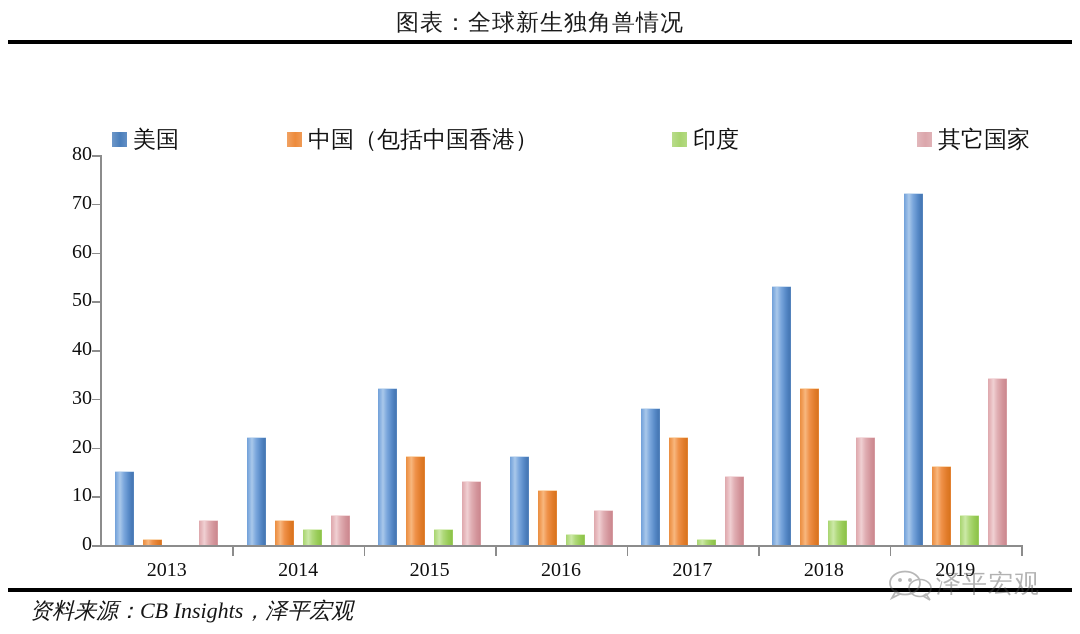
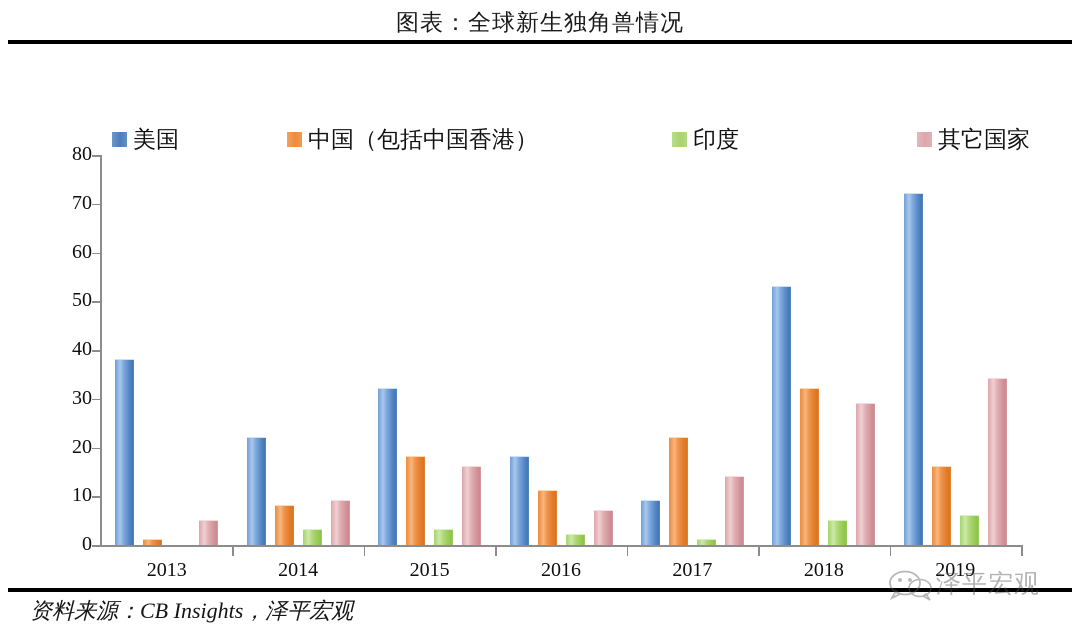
美国/2013: 15 -> 38
中国（包括中国香港）/2014: 5 -> 8
其它国家/2014: 6 -> 9
其它国家/2015: 13 -> 16
美国/2017: 28 -> 9
其它国家/2018: 22 -> 29
